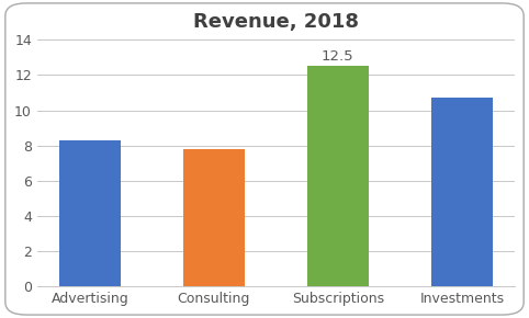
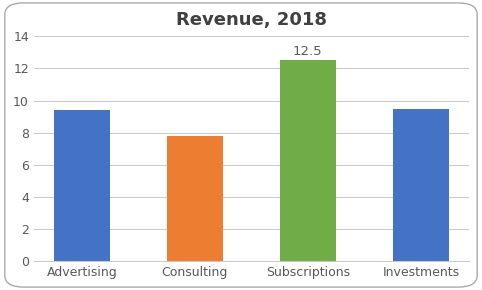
Advertising: 8.3 -> 9.4
Investments: 10.7 -> 9.5
